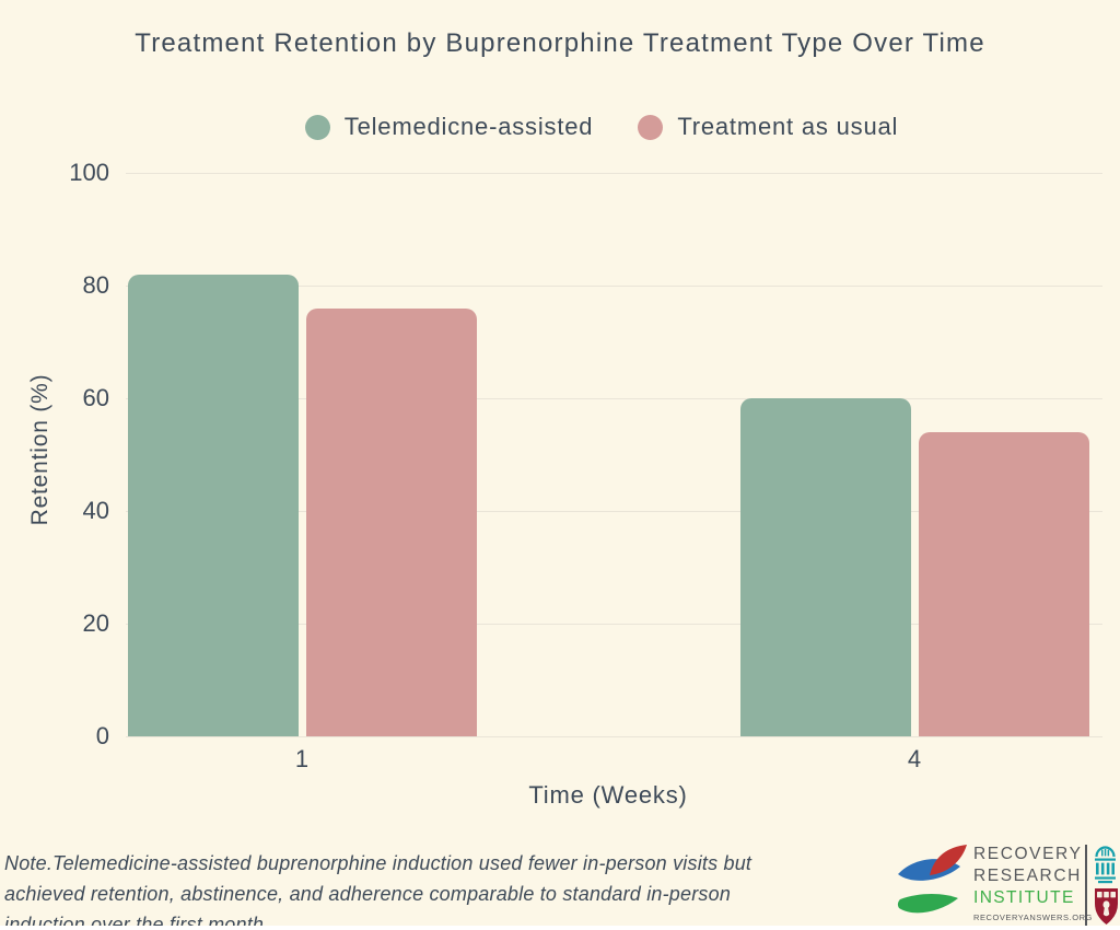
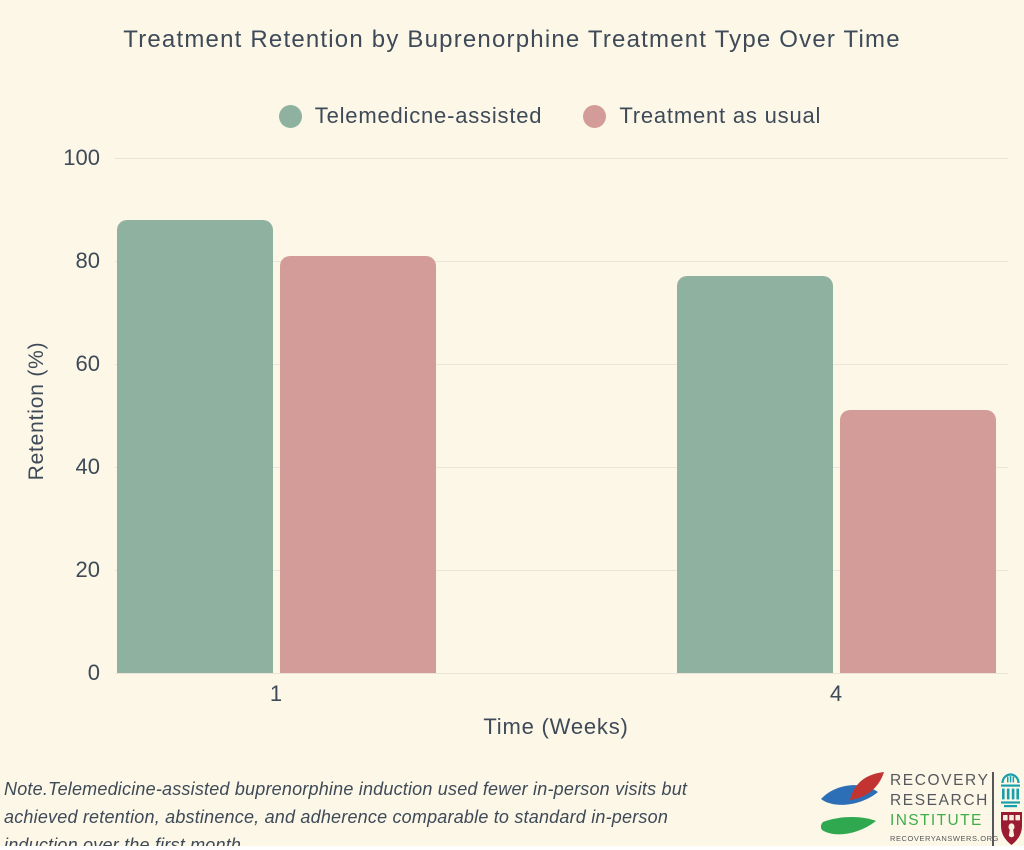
Telemedicne-assisted/1: 82 -> 88
Treatment as usual/1: 76 -> 81
Telemedicne-assisted/4: 60 -> 77
Treatment as usual/4: 54 -> 51
